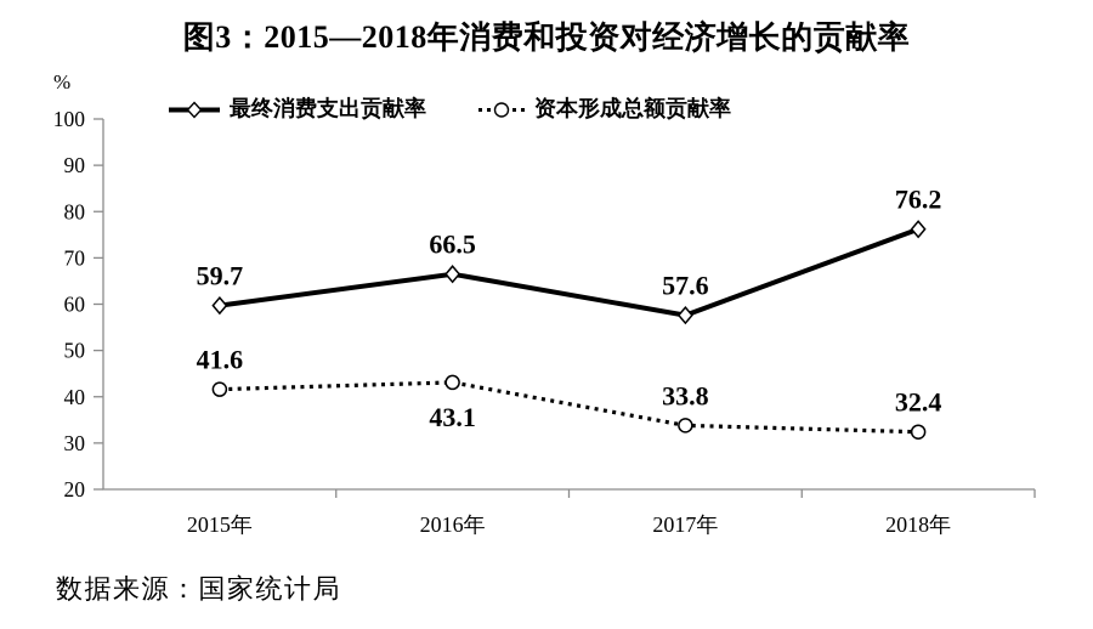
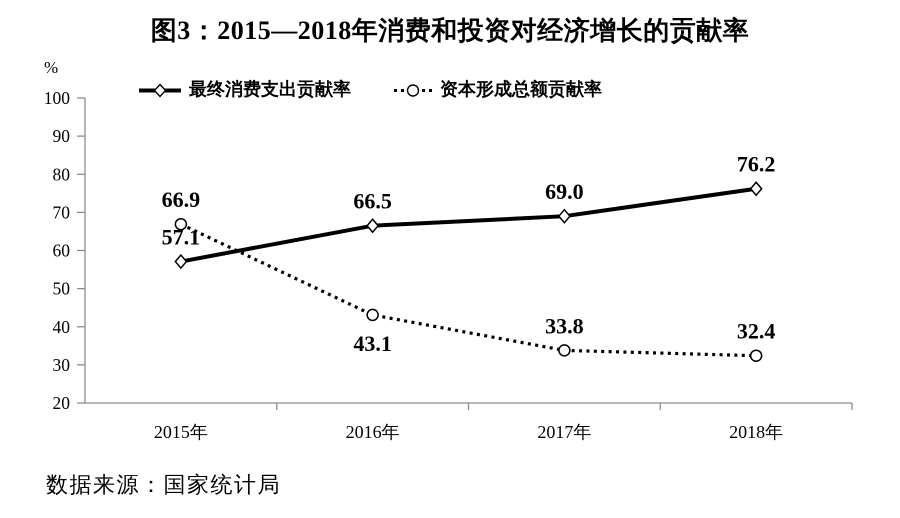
最终消费支出贡献率/2015年: 59.7 -> 57.1
资本形成总额贡献率/2015年: 41.6 -> 66.9
最终消费支出贡献率/2017年: 57.6 -> 69.0
